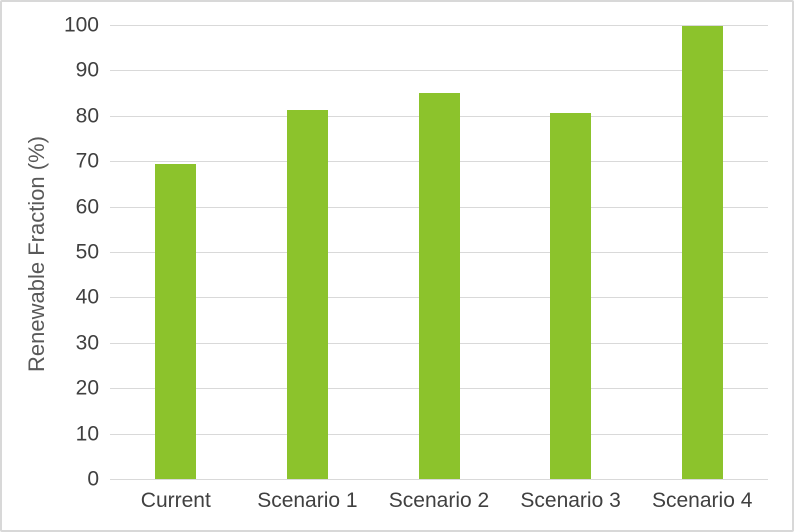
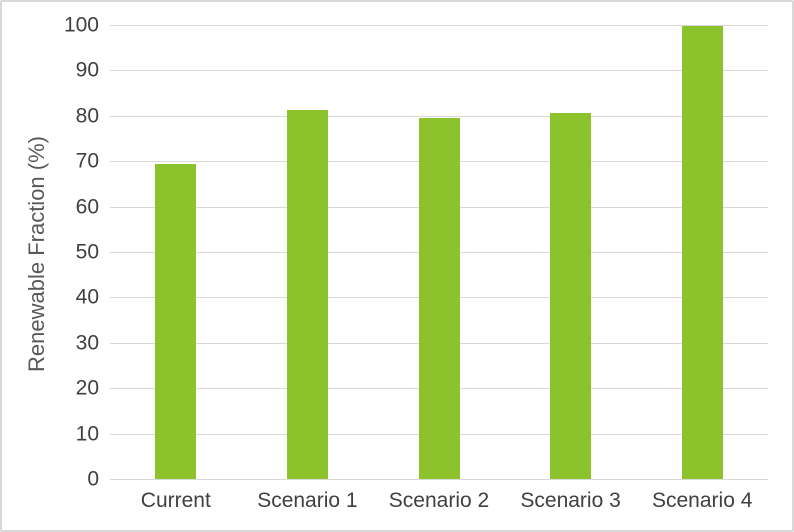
Scenario 2: 85 -> 80
